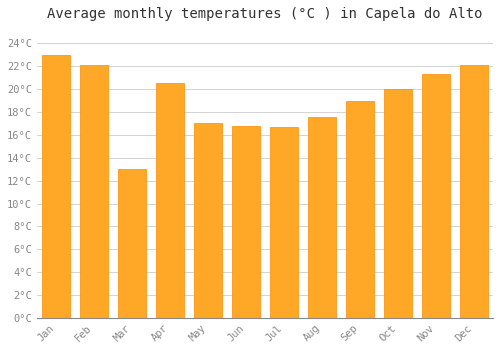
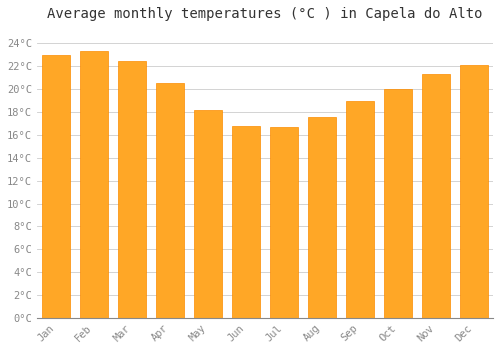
Feb: 22.1°C -> 23.3°C
Mar: 13.0°C -> 22.5°C
May: 17.0°C -> 18.2°C
